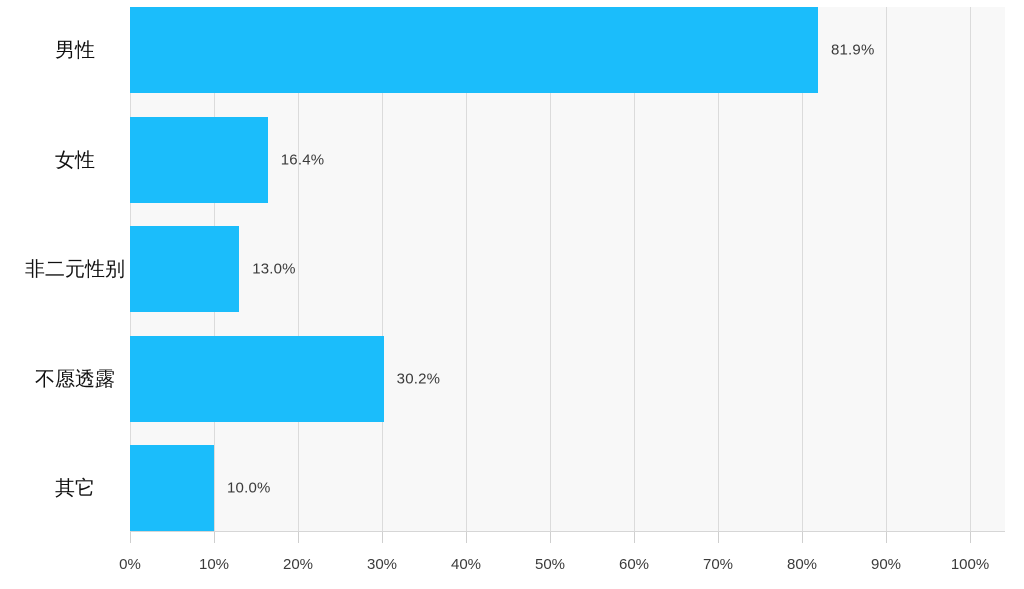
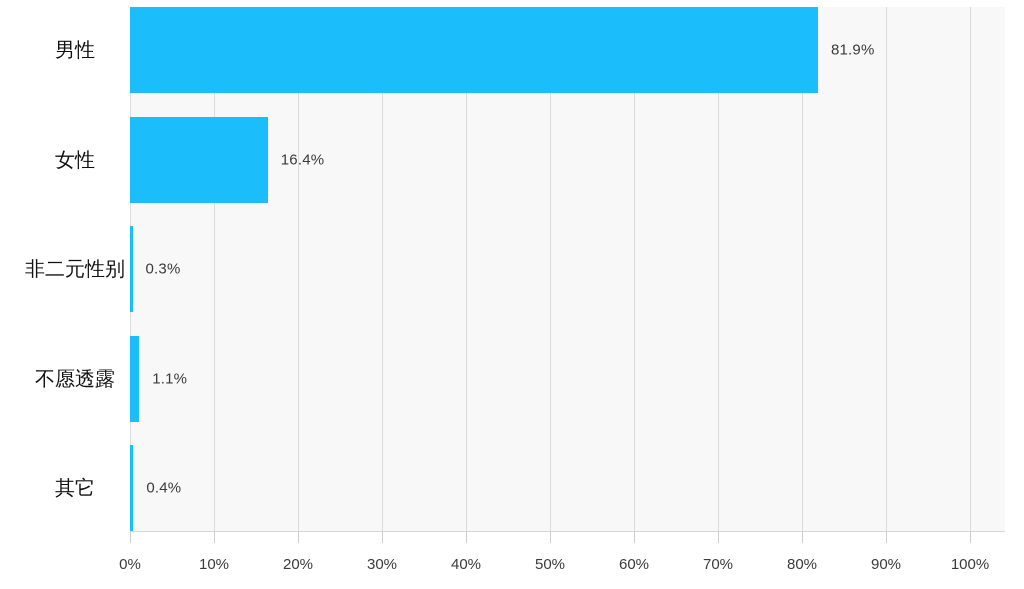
非二元性别: 13.0% -> 0.3%
不愿透露: 30.2% -> 1.1%
其它: 10.0% -> 0.4%
